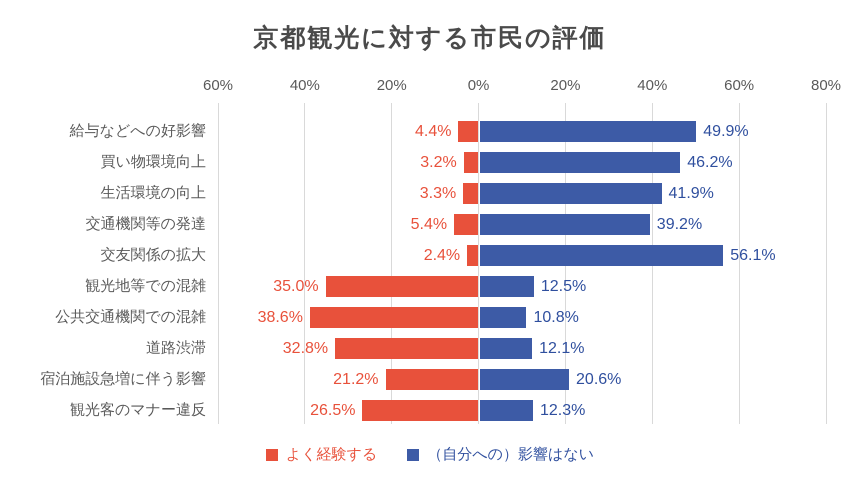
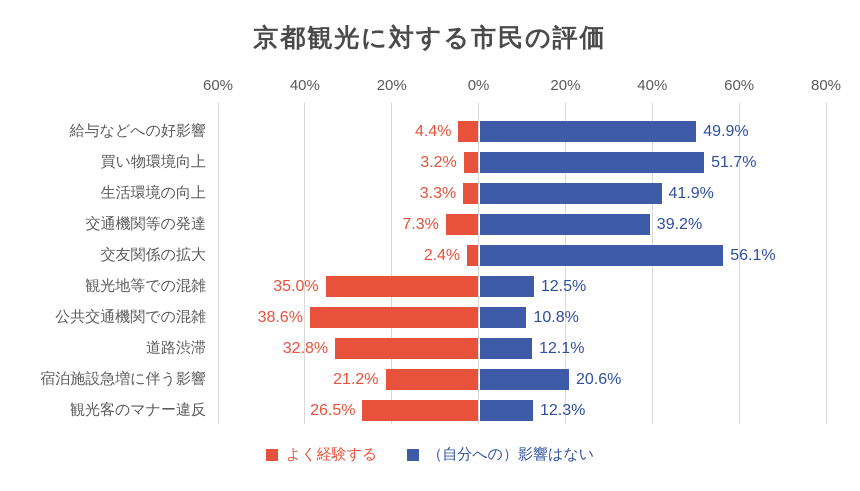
（自分への）影響はない/買い物環境向上: 46.2% -> 51.7%
よく経験する/交通機関等の発達: 5.4% -> 7.3%
